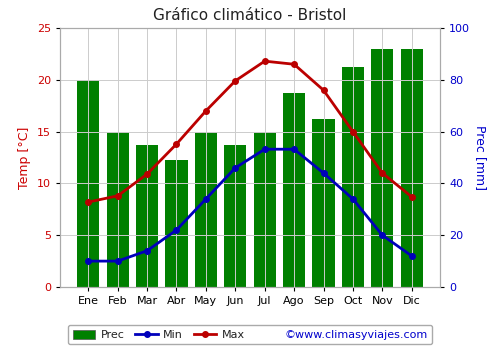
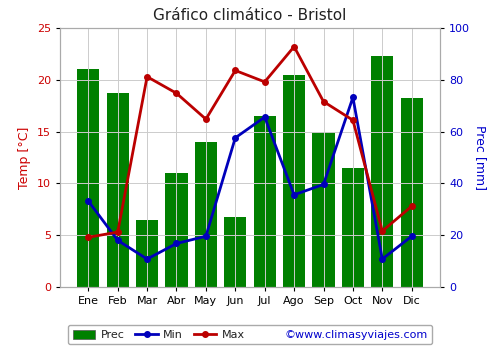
Prec/Ene: 80 -> 84
Min/Ene: 2.5 -> 8.3
Max/Ene: 8.2 -> 4.8
Prec/Feb: 60 -> 75
Min/Feb: 2.5 -> 4.5
Max/Feb: 8.8 -> 5.3
Prec/Mar: 55 -> 26
Min/Mar: 3.5 -> 2.7
Max/Mar: 10.9 -> 20.3
Prec/Abr: 49 -> 44
Min/Abr: 5.5 -> 4.2
Max/Abr: 13.8 -> 18.7
Prec/May: 60 -> 56
Min/May: 8.5 -> 4.9
Max/May: 17.0 -> 16.2
Prec/Jun: 55 -> 27
Min/Jun: 11.5 -> 14.4
Max/Jun: 19.9 -> 20.9
Prec/Jul: 60 -> 66
Min/Jul: 13.3 -> 16.4
Max/Jul: 21.8 -> 19.8
Prec/Ago: 75 -> 82
Min/Ago: 13.3 -> 8.9
Max/Ago: 21.5 -> 23.2
Prec/Sep: 65 -> 60
Min/Sep: 11.0 -> 9.9
Max/Sep: 19.0 -> 17.9
Prec/Oct: 85 -> 46
Min/Oct: 8.5 -> 18.3
Max/Oct: 15.0 -> 16.1
Prec/Nov: 92 -> 89
Min/Nov: 5.0 -> 2.7
Max/Nov: 11.0 -> 5.4
Prec/Dic: 92 -> 73
Min/Dic: 3.0 -> 4.9
Max/Dic: 8.7 -> 7.8
